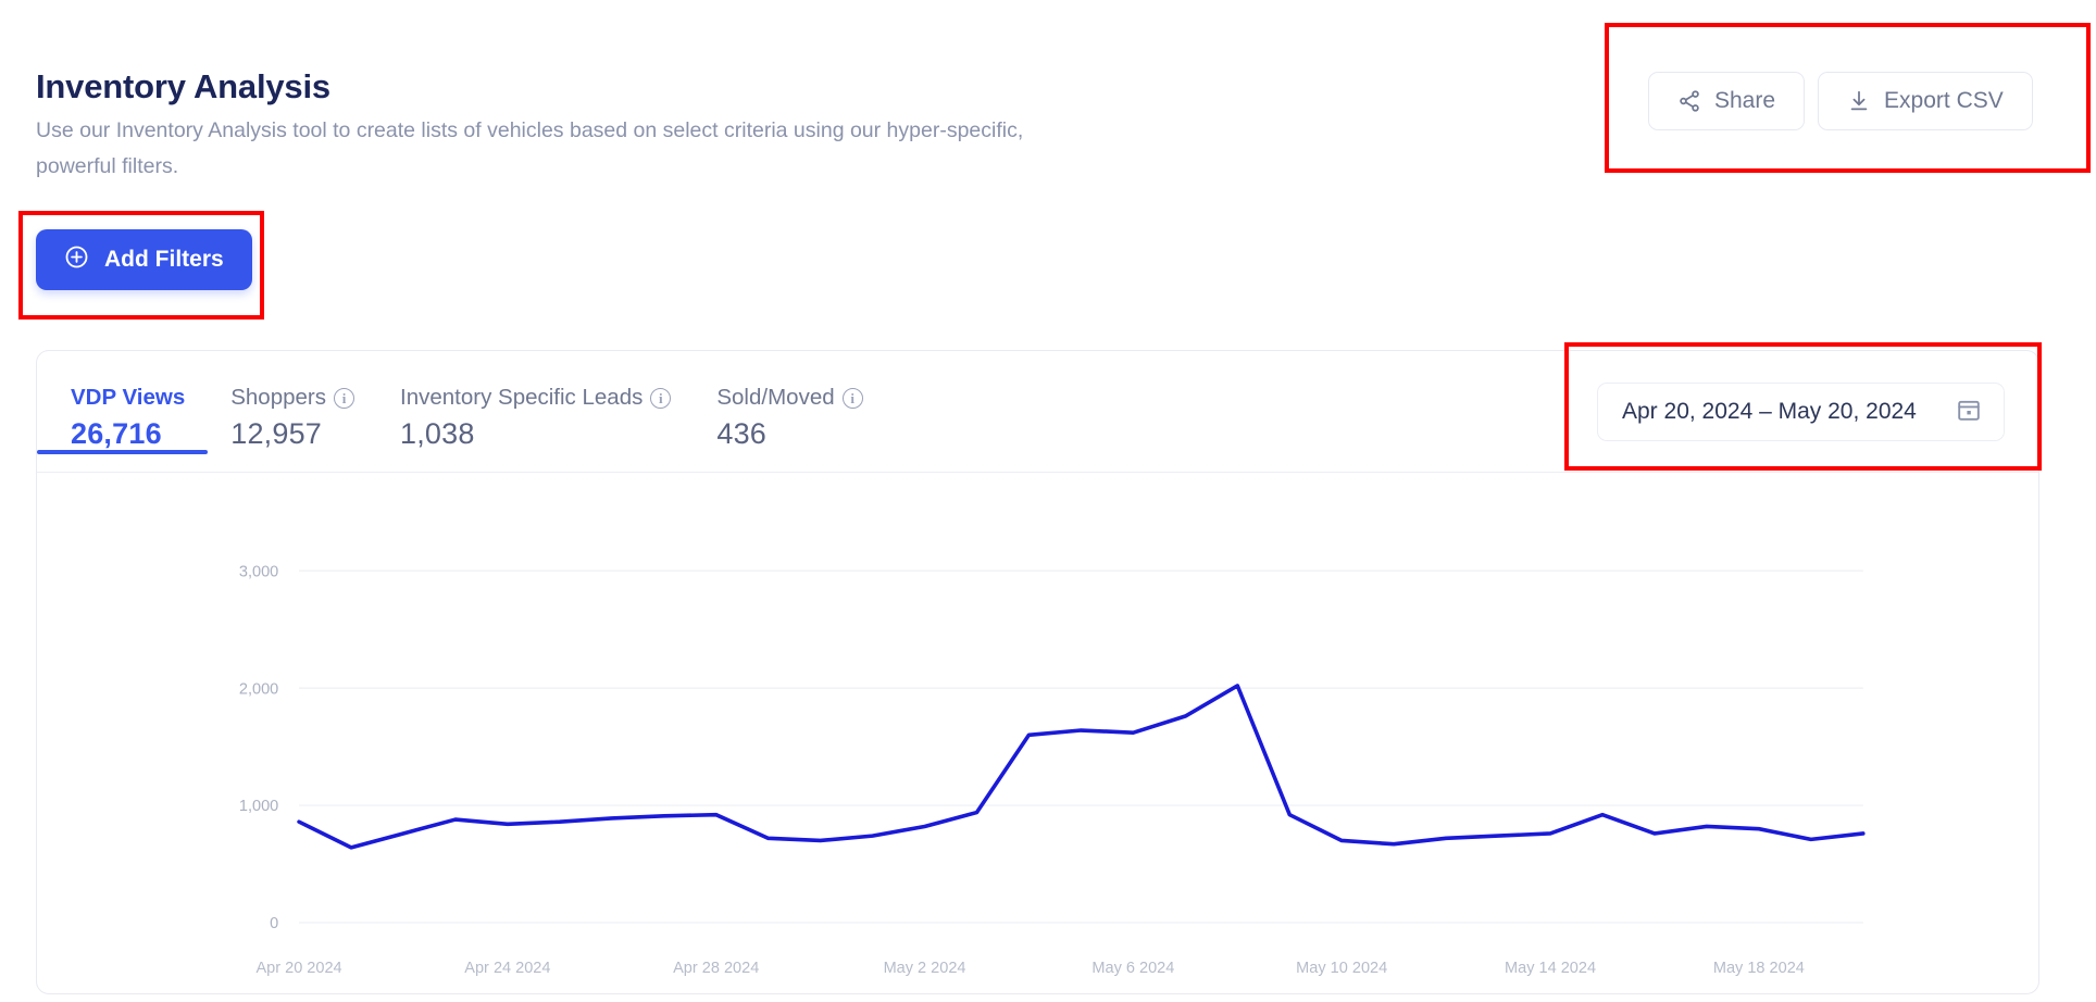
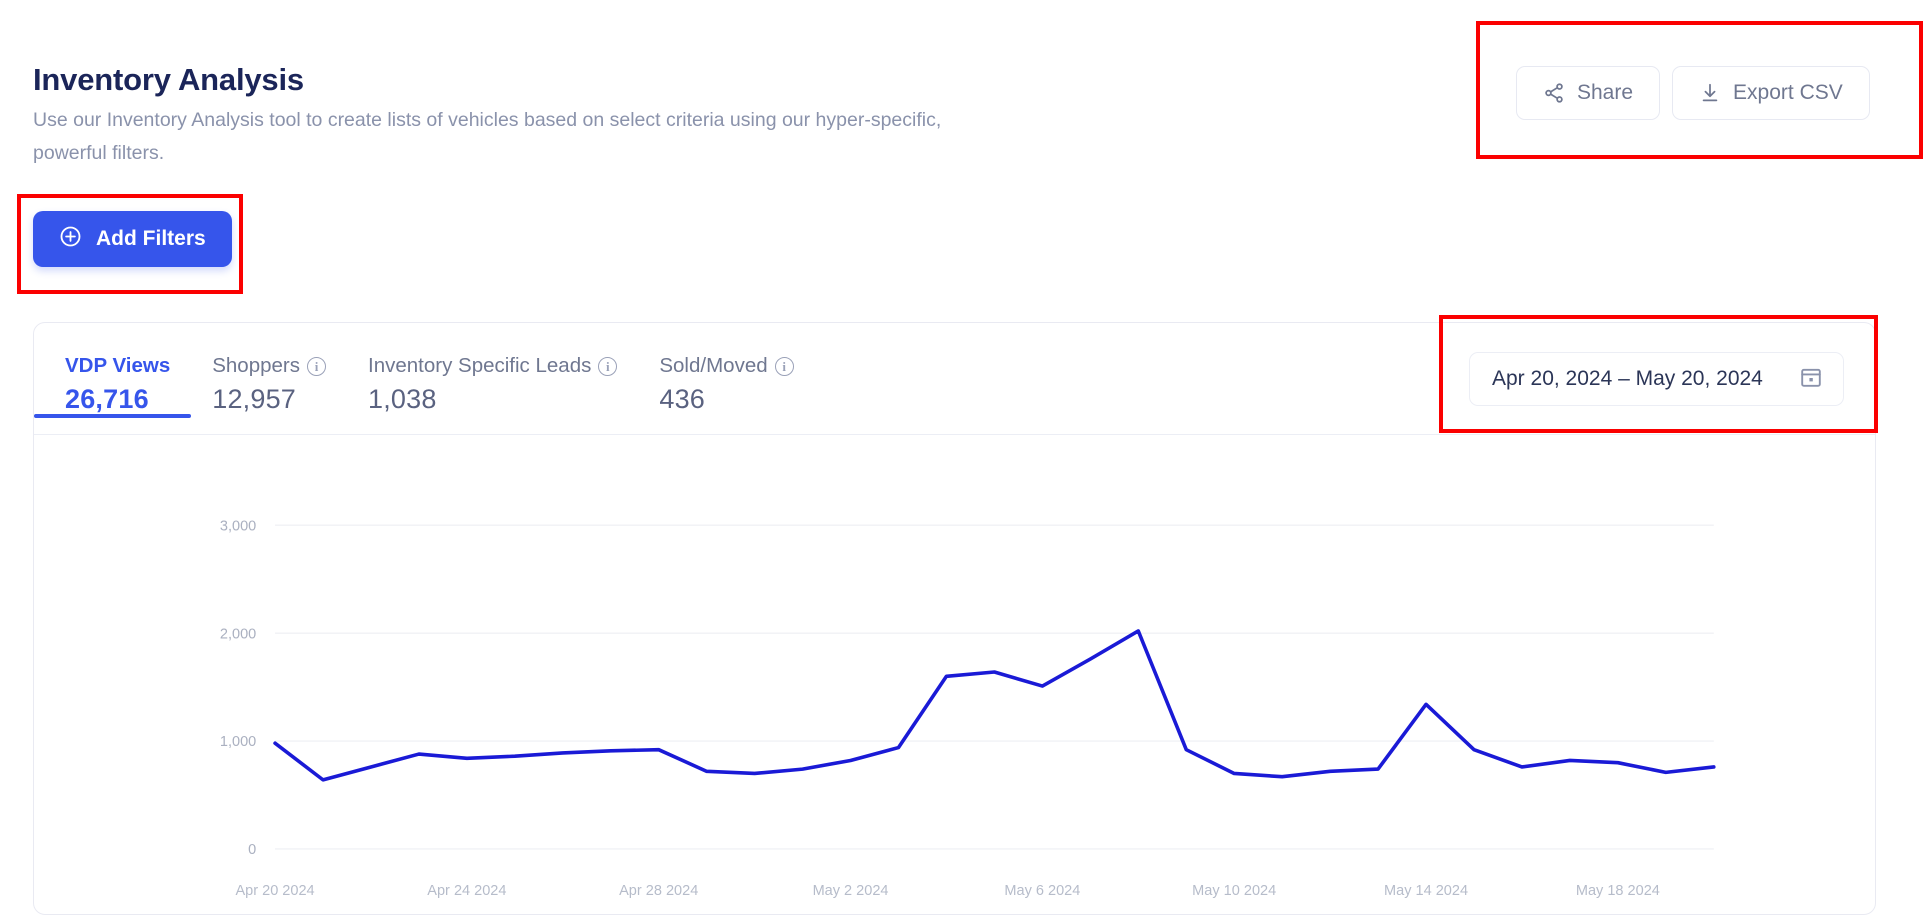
Apr 20 2024: 860 -> 980
May 6 2024: 1620 -> 1510
May 14 2024: 760 -> 1340
